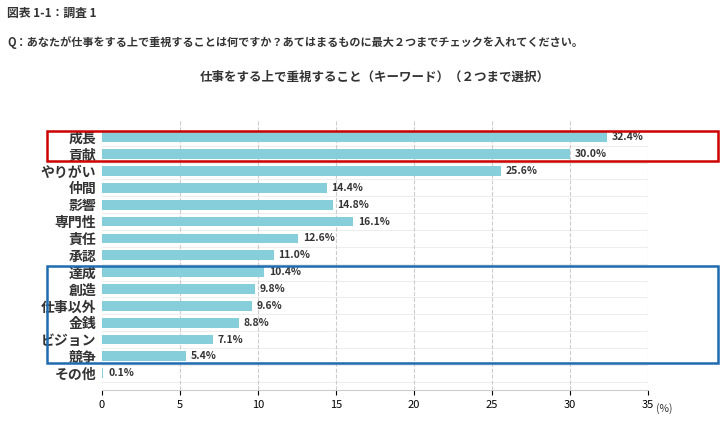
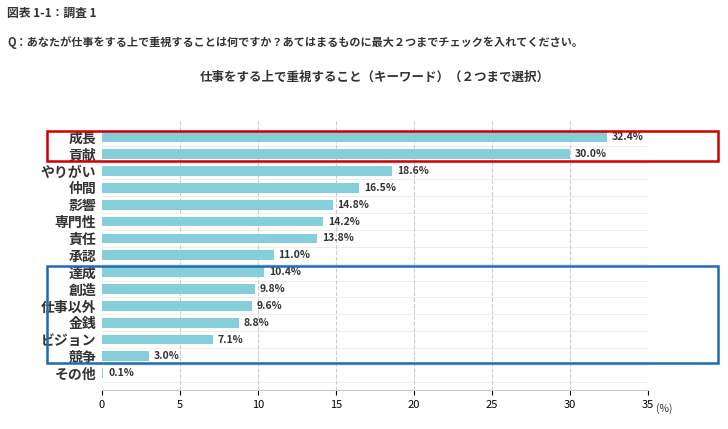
やりがい: 25.6% -> 18.6%
仲間: 14.4% -> 16.5%
専門性: 16.1% -> 14.2%
責任: 12.6% -> 13.8%
競争: 5.4% -> 3.0%
